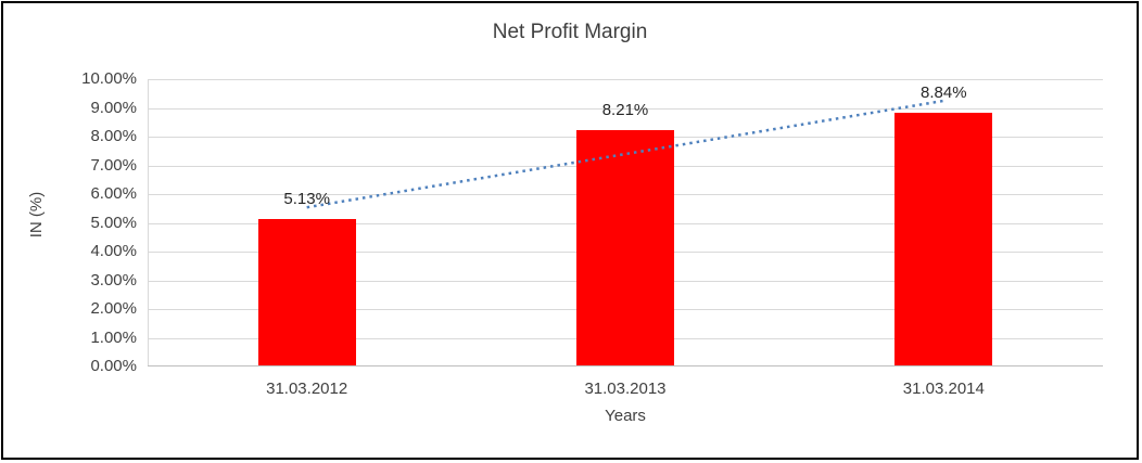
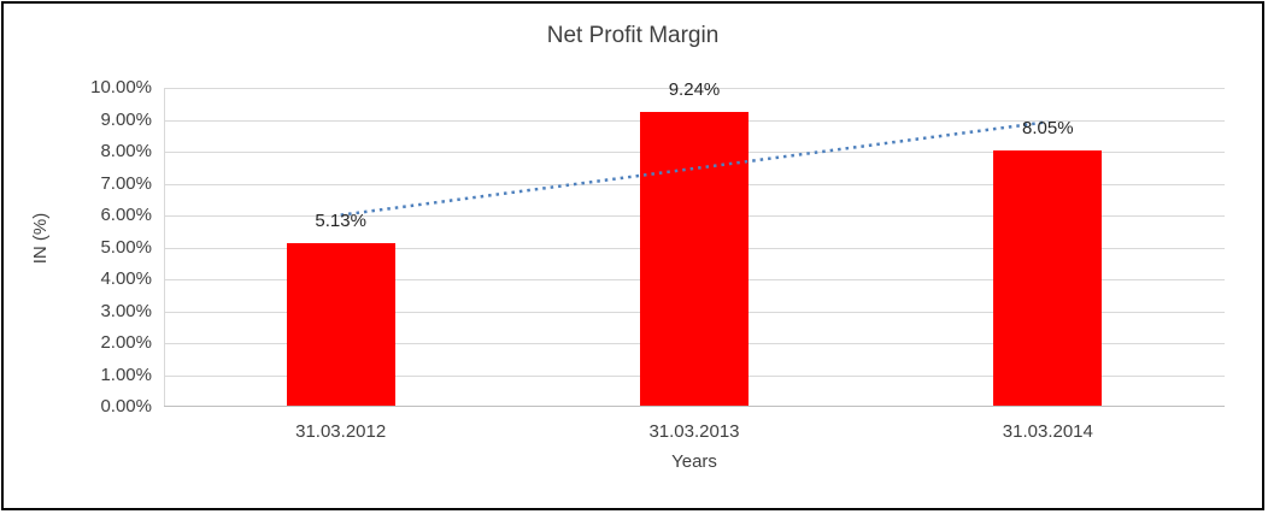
31.03.2013: 8.21% -> 9.24%
31.03.2014: 8.84% -> 8.05%
